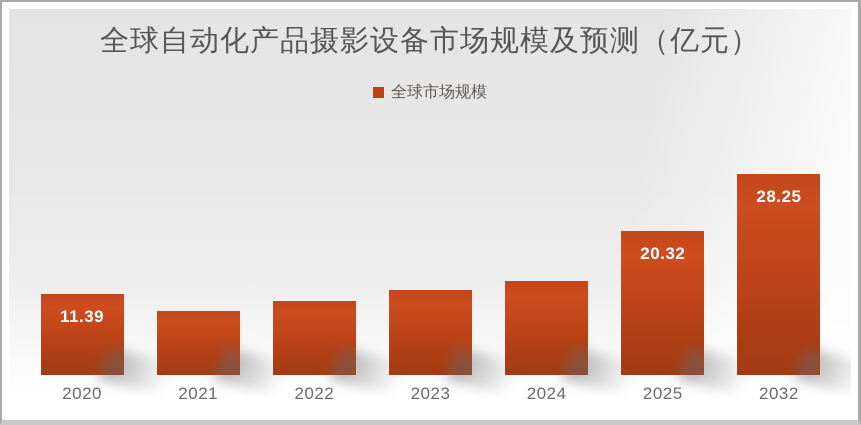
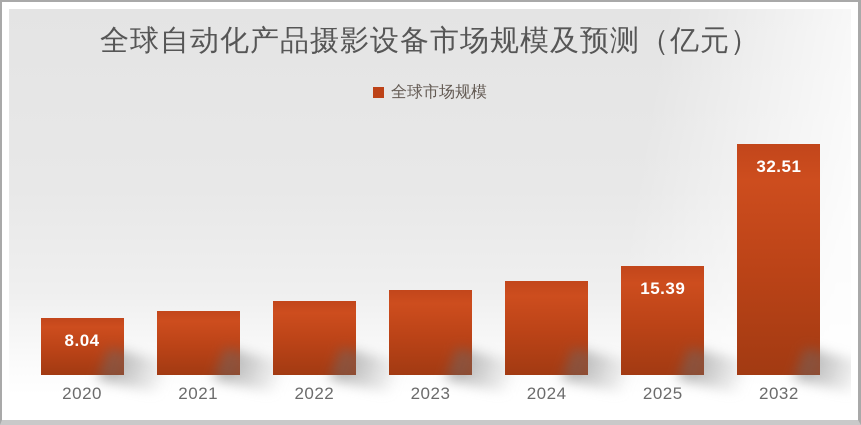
2020: 11.39 -> 8.04
2025: 20.32 -> 15.39
2032: 28.25 -> 32.51
